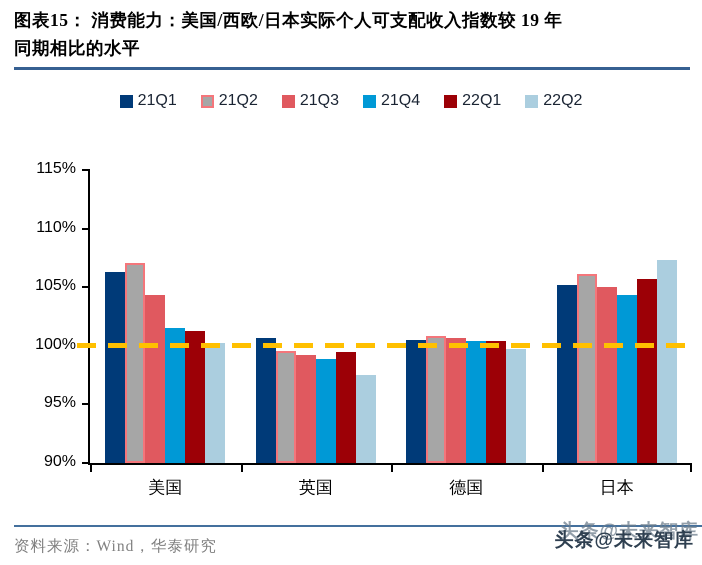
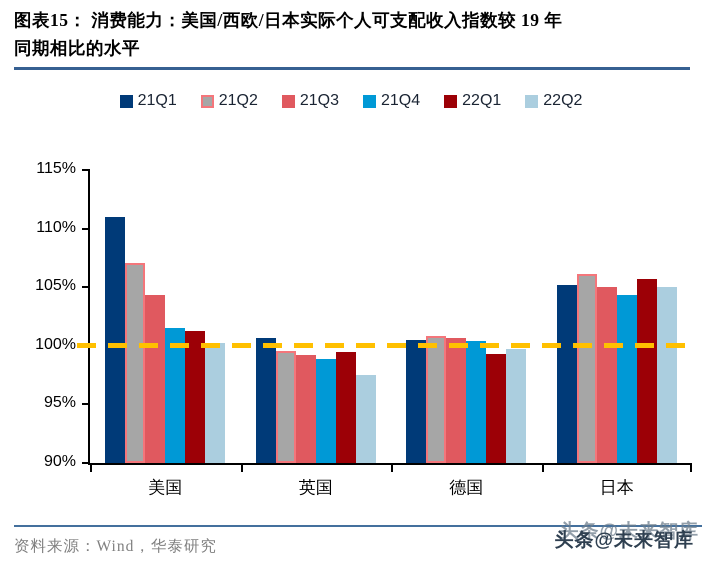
21Q1/美国: 106.3% -> 111.0%
22Q1/德国: 100.4% -> 99.3%
22Q2/日本: 107.3% -> 105.0%
